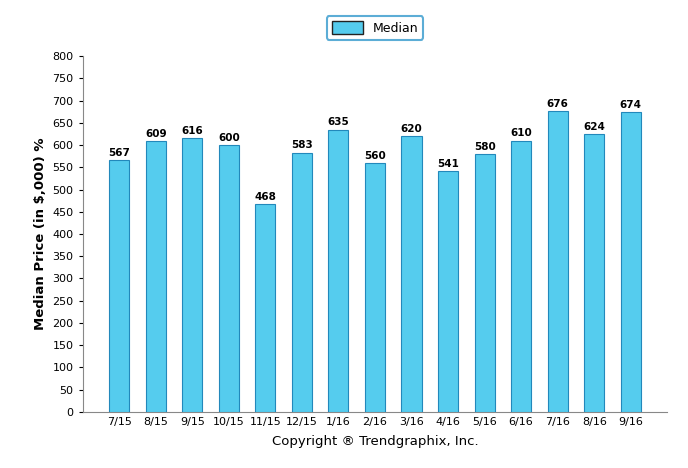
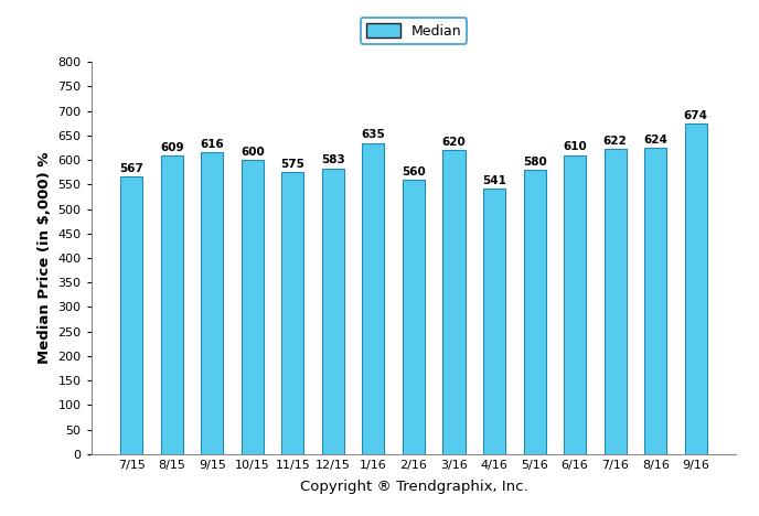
11/15: 468 -> 575
7/16: 676 -> 622
